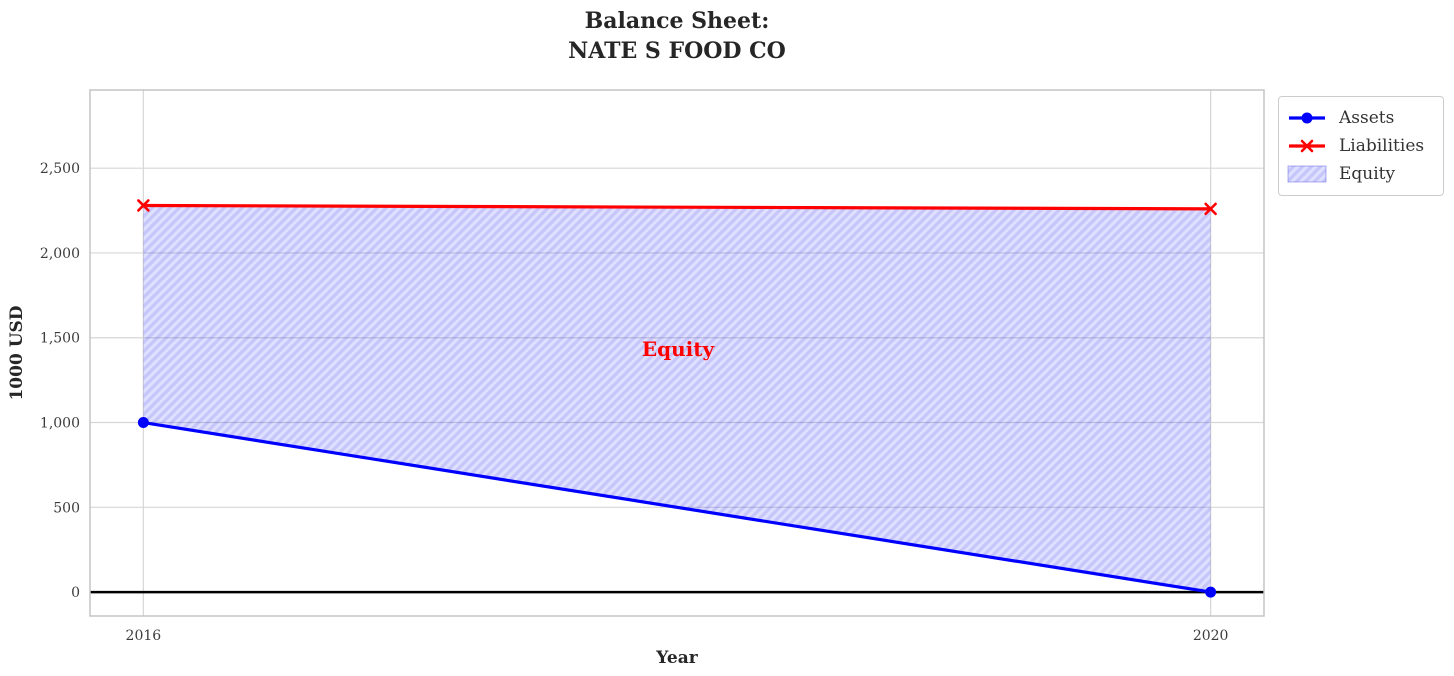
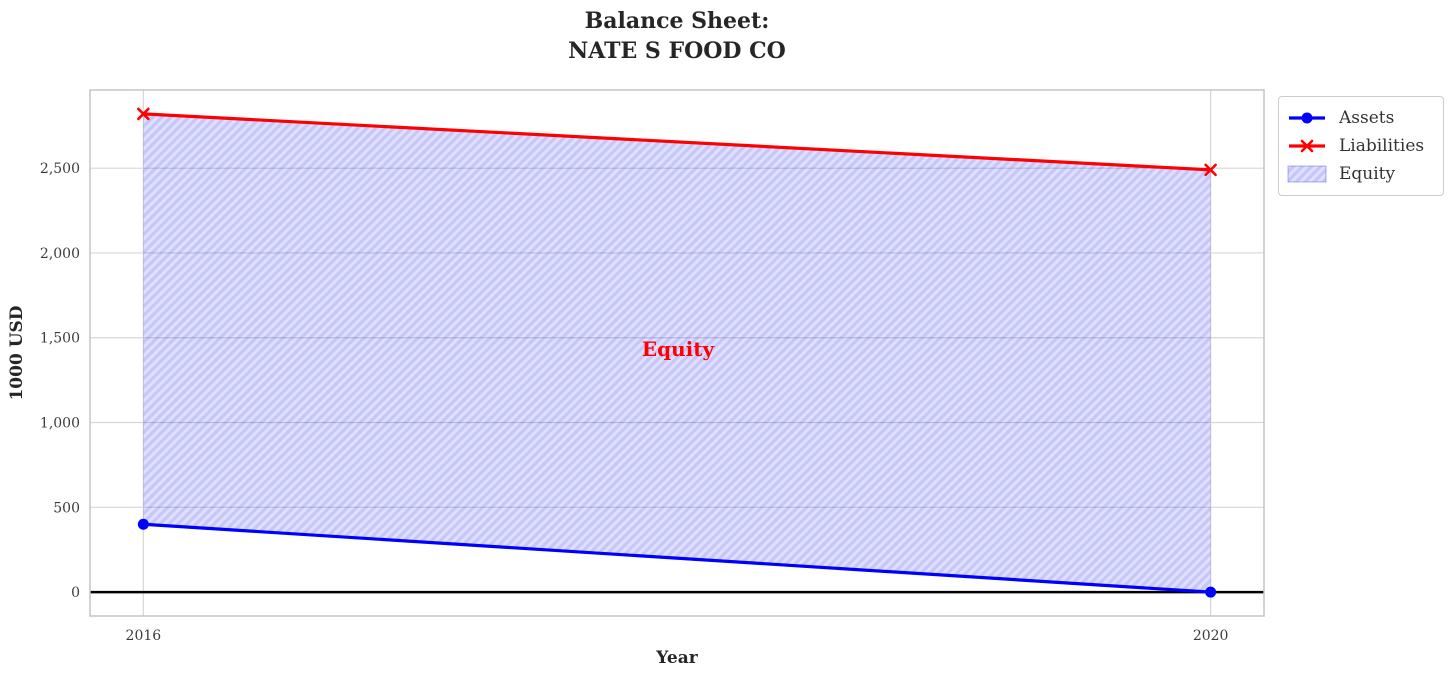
Assets/2016: 1000 -> 400
Liabilities/2016: 2280 -> 2820
Liabilities/2020: 2260 -> 2490
